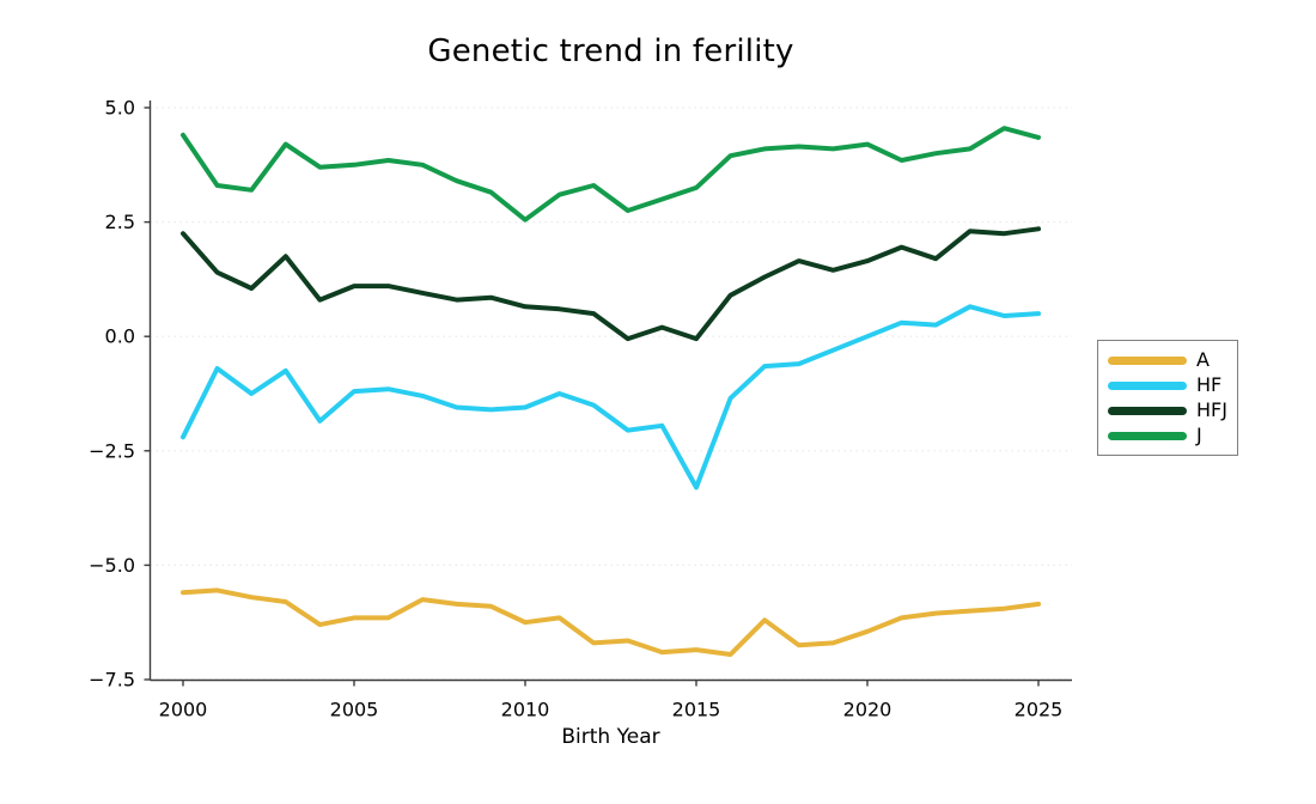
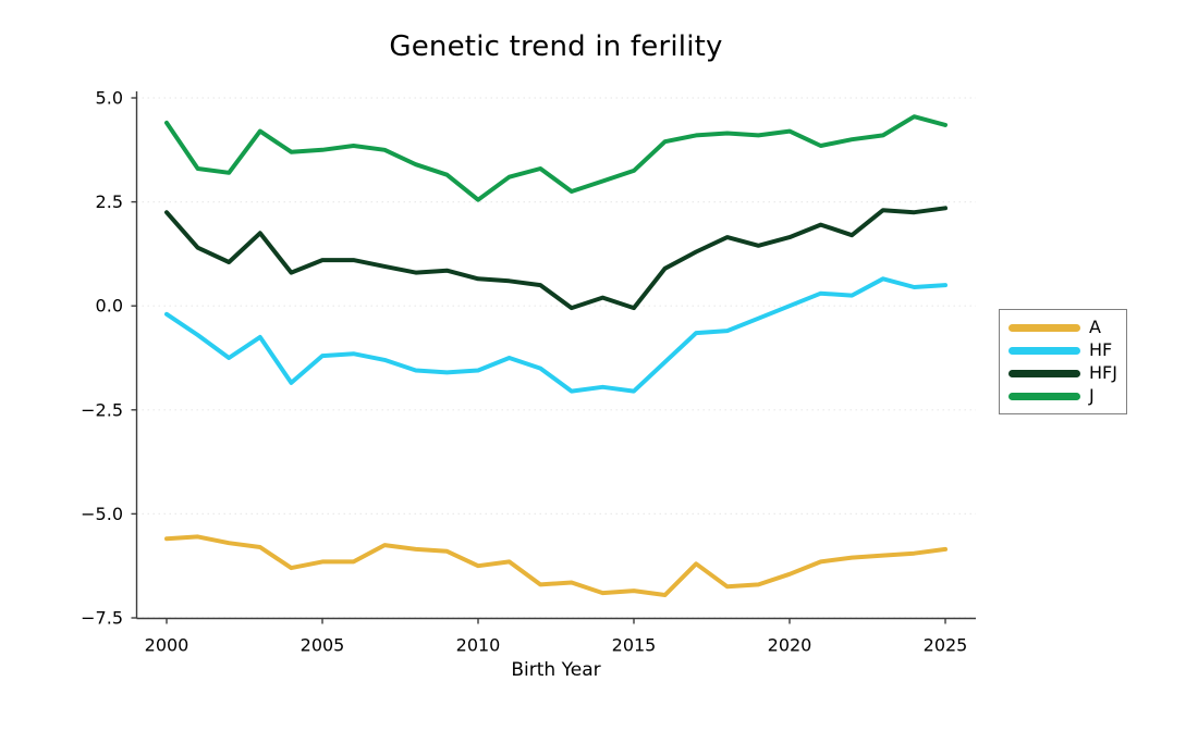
HF/2000: -2.2 -> -0.2
HF/2015: -3.3 -> -2.0
